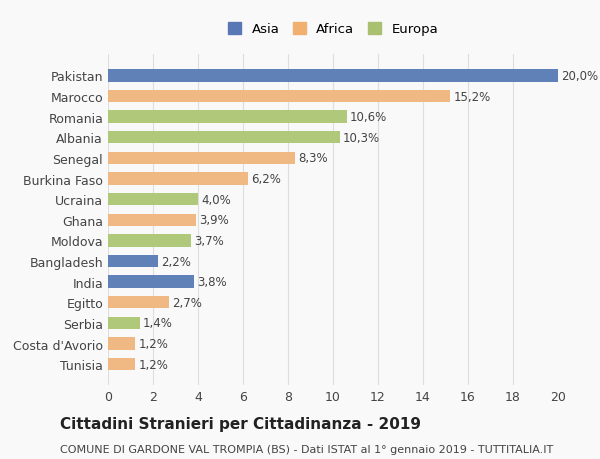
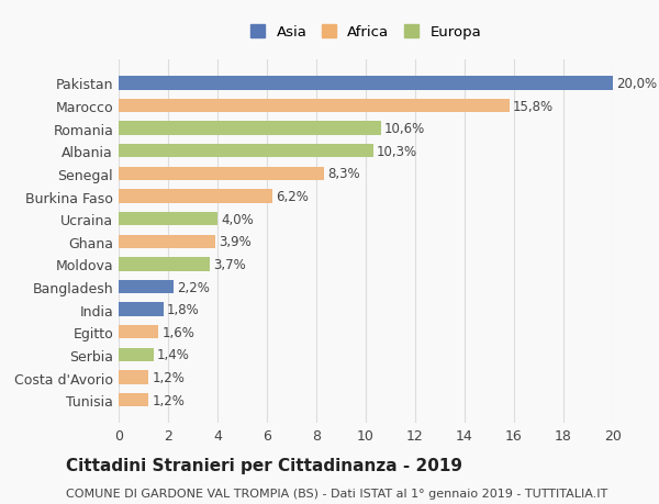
Marocco: 15,2% -> 15,8%
India: 3,8% -> 1,8%
Egitto: 2,7% -> 1,6%
